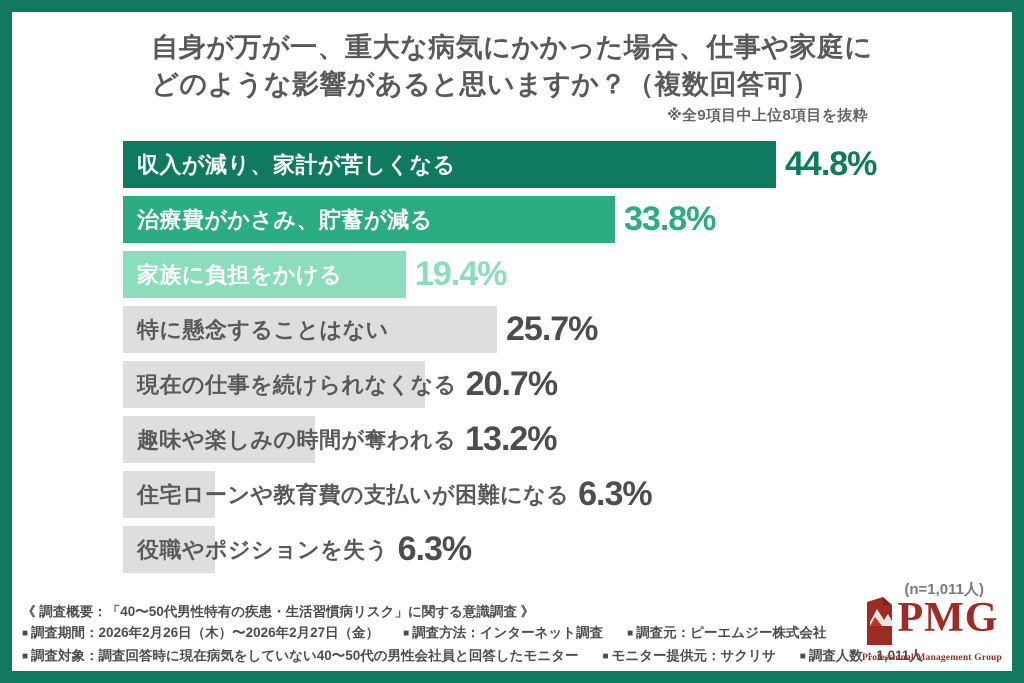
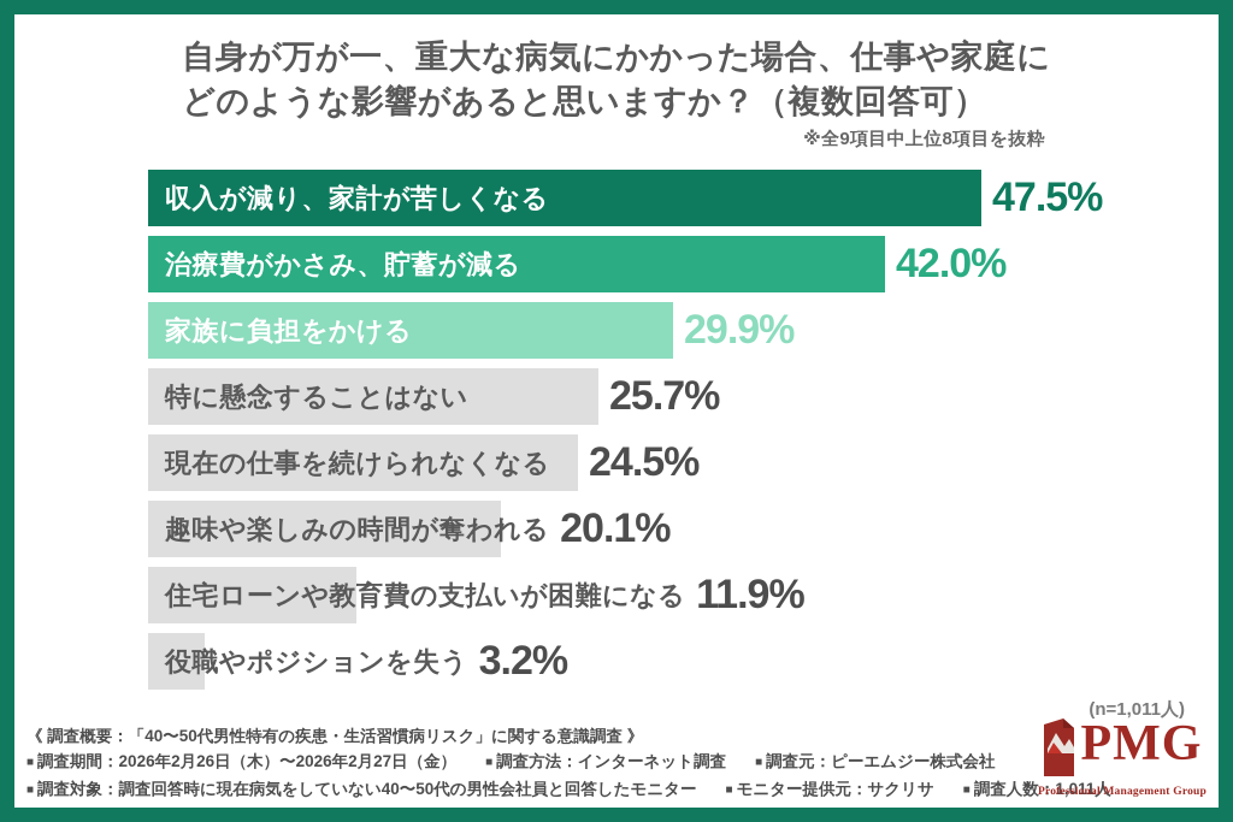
収入が減り、家計が苦しくなる: 44.8% -> 47.5%
治療費がかさみ、貯蓄が減る: 33.8% -> 42.0%
家族に負担をかける: 19.4% -> 29.9%
現在の仕事を続けられなくなる: 20.7% -> 24.5%
趣味や楽しみの時間が奪われる: 13.2% -> 20.1%
住宅ローンや教育費の支払いが困難になる: 6.3% -> 11.9%
役職やポジションを失う: 6.3% -> 3.2%
